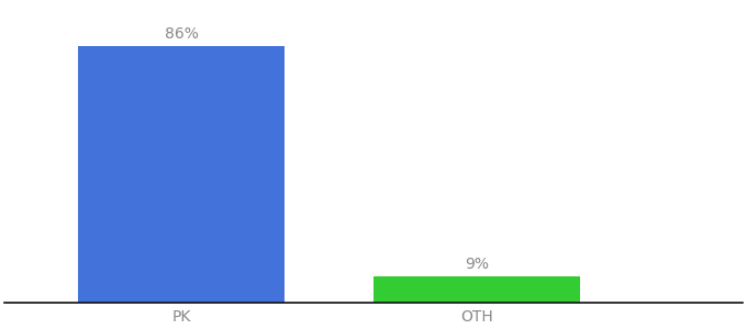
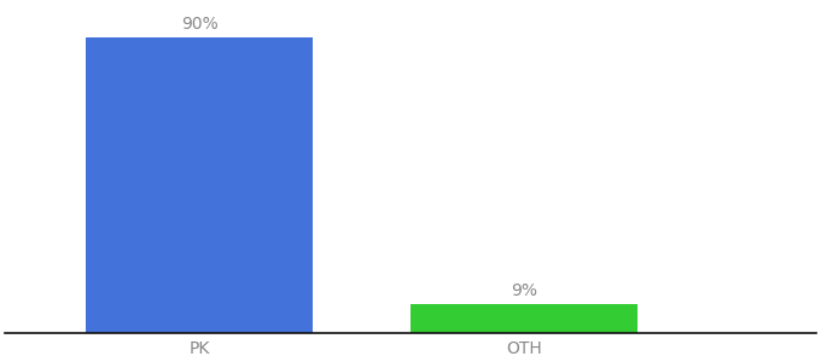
PK: 86% -> 90%
